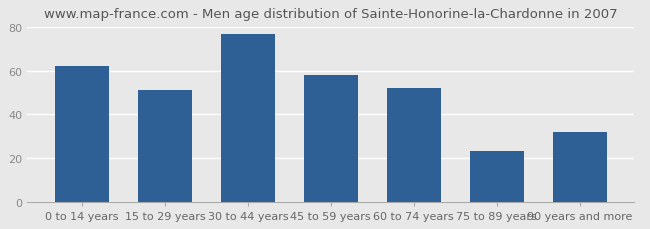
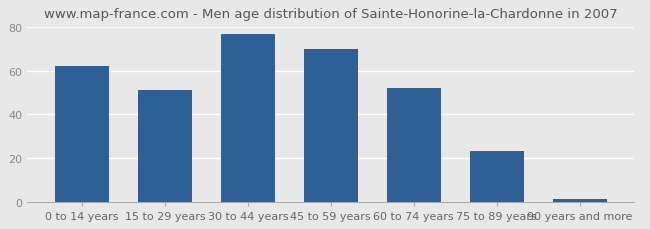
45 to 59 years: 58 -> 70
90 years and more: 32 -> 1
